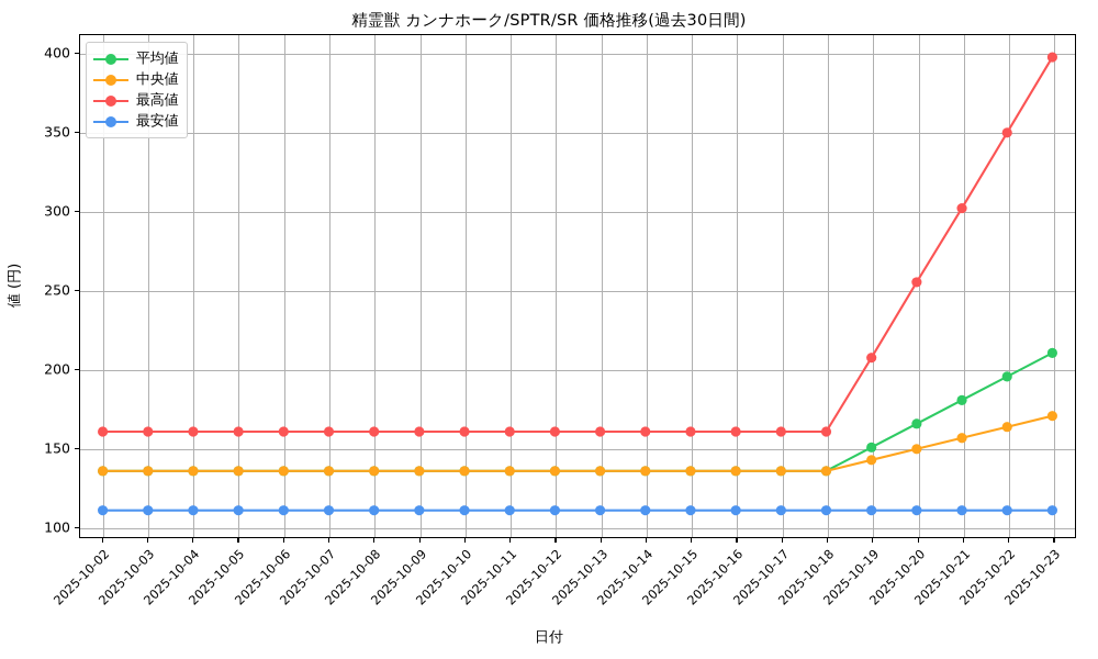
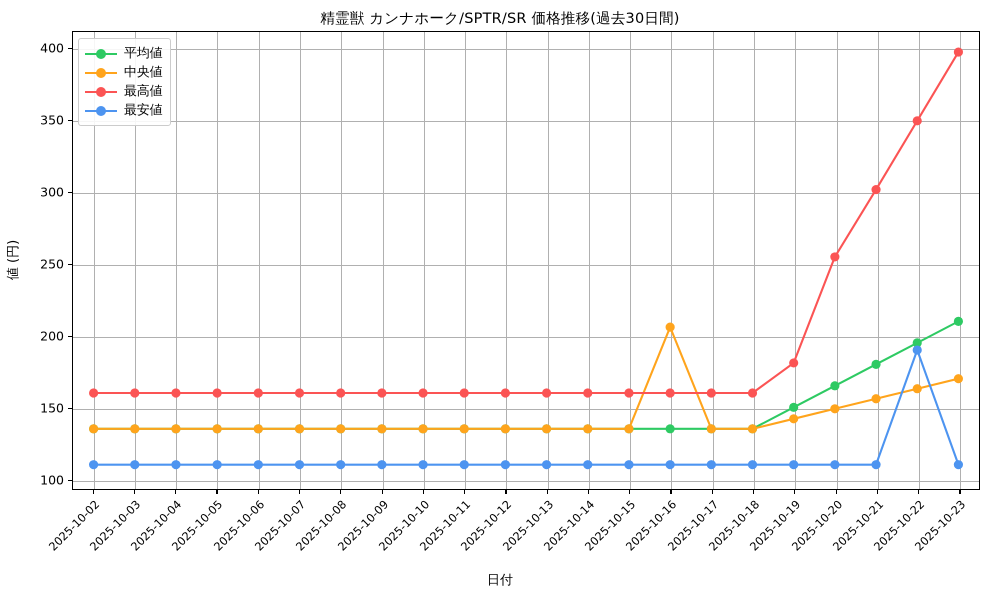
中央値/2025-10-16: 135 -> 206
最高値/2025-10-19: 207 -> 181
最安値/2025-10-22: 110 -> 190
